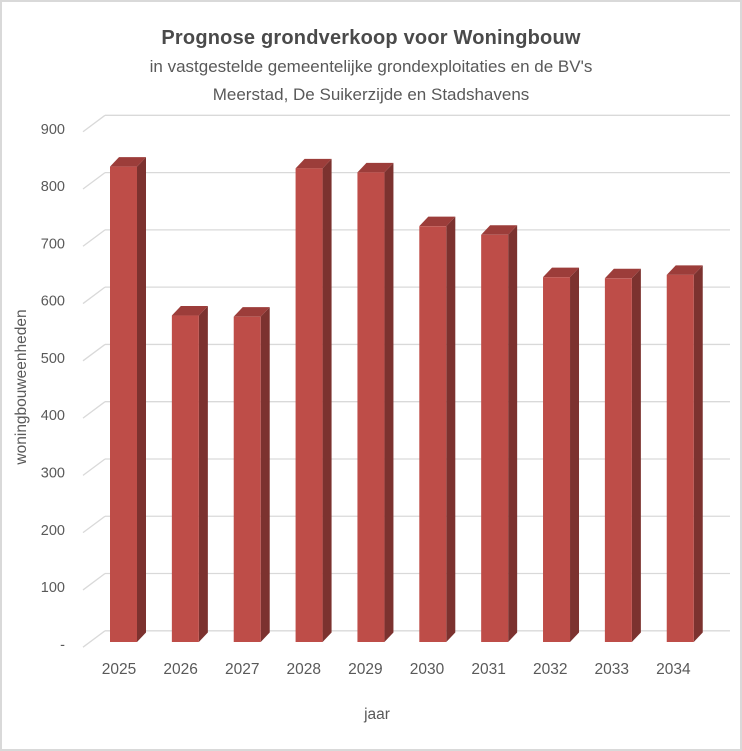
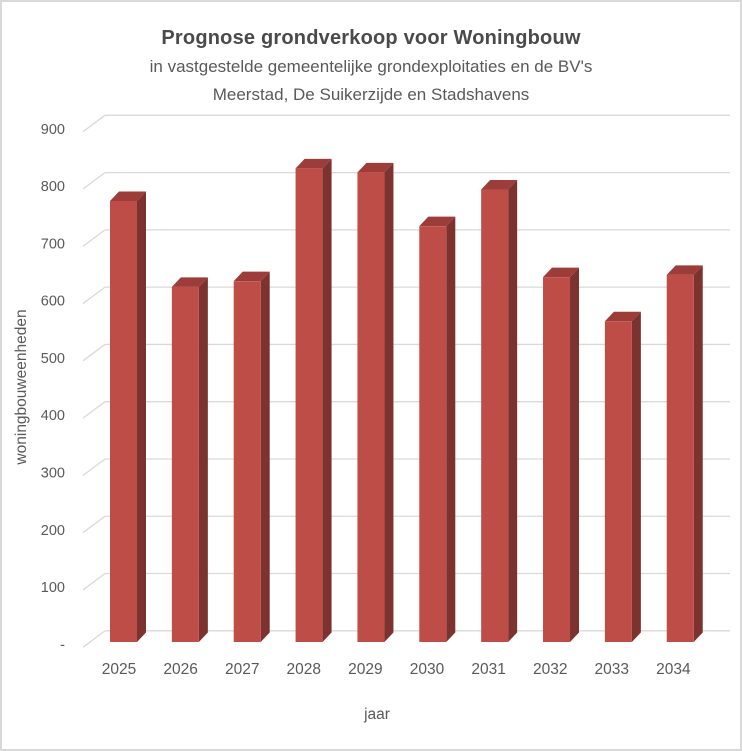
2025: 830 -> 770
2026: 570 -> 620
2027: 570 -> 630
2031: 710 -> 790
2033: 640 -> 560
